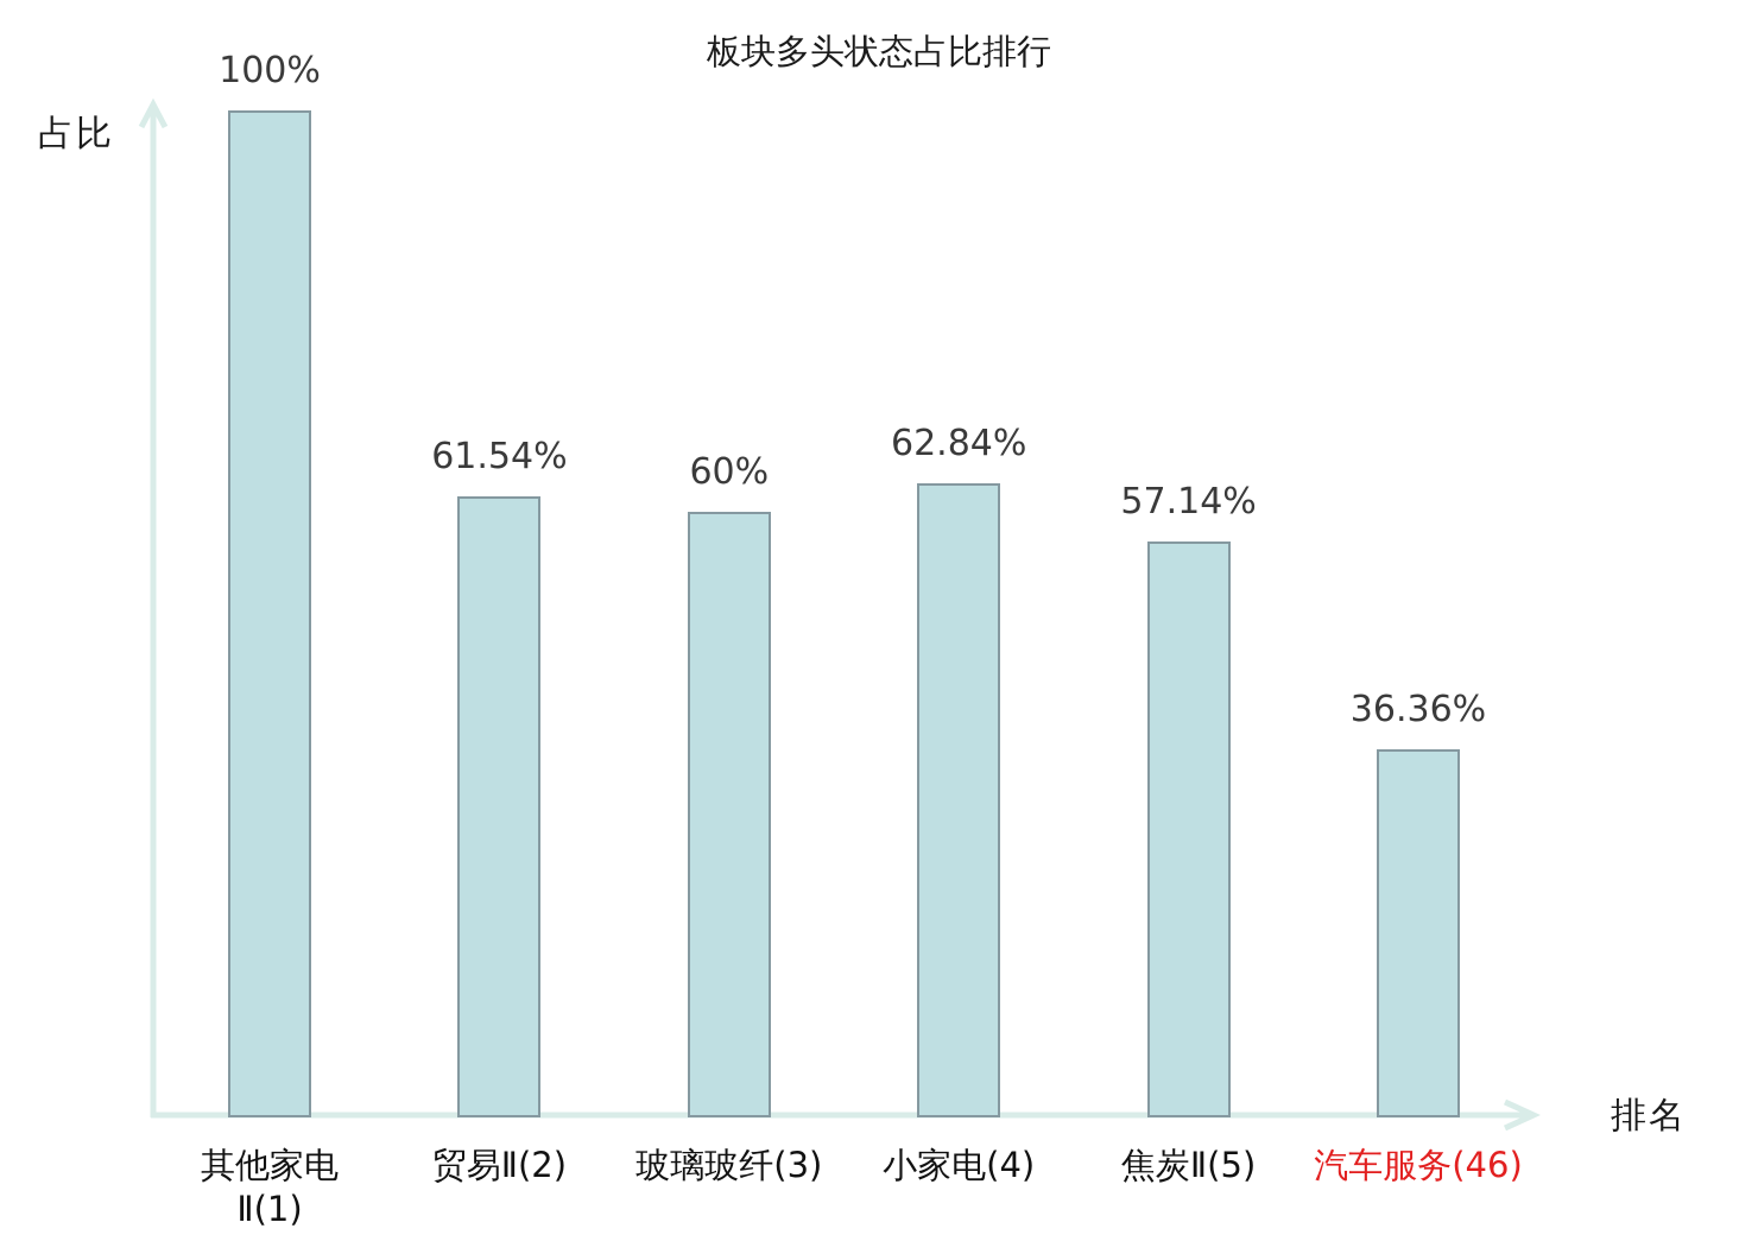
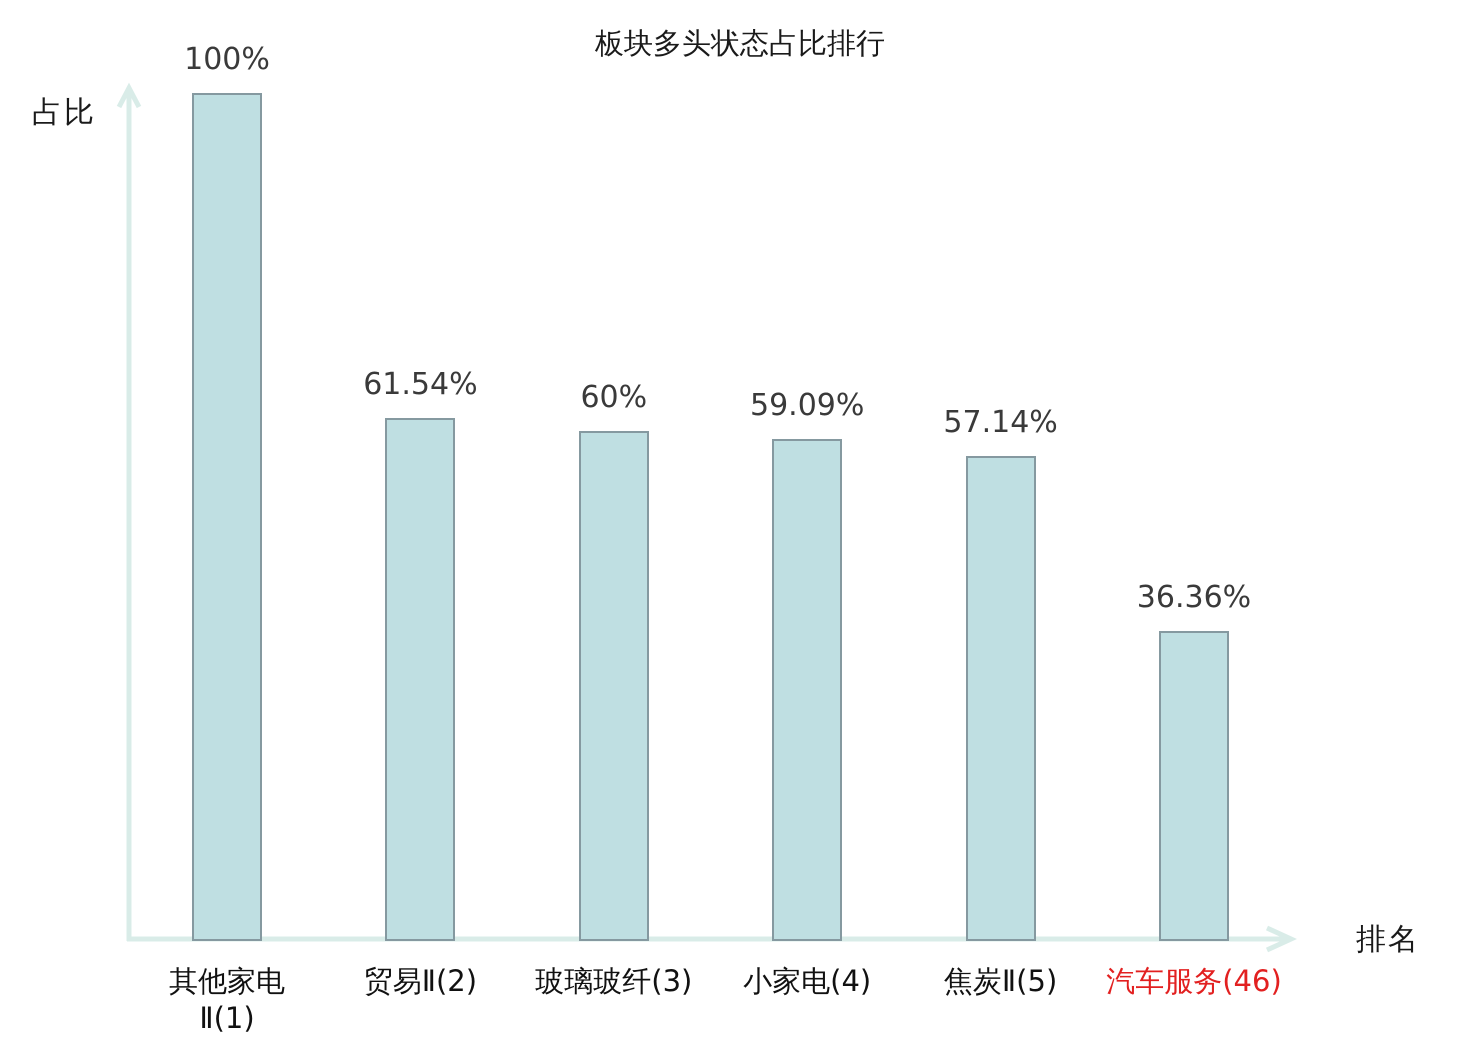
小家电(4): 62.84% -> 59.09%
